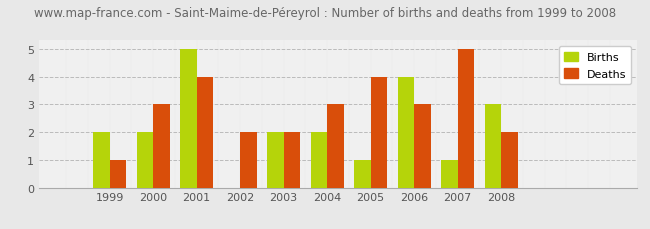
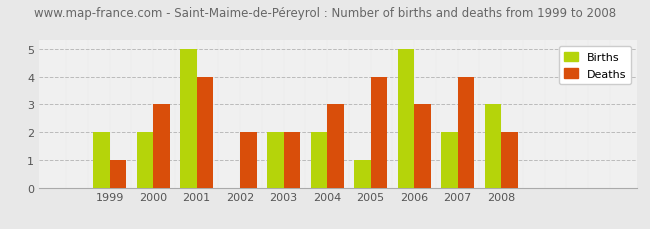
Births/2006: 4 -> 5
Births/2007: 1 -> 2
Deaths/2007: 5 -> 4
